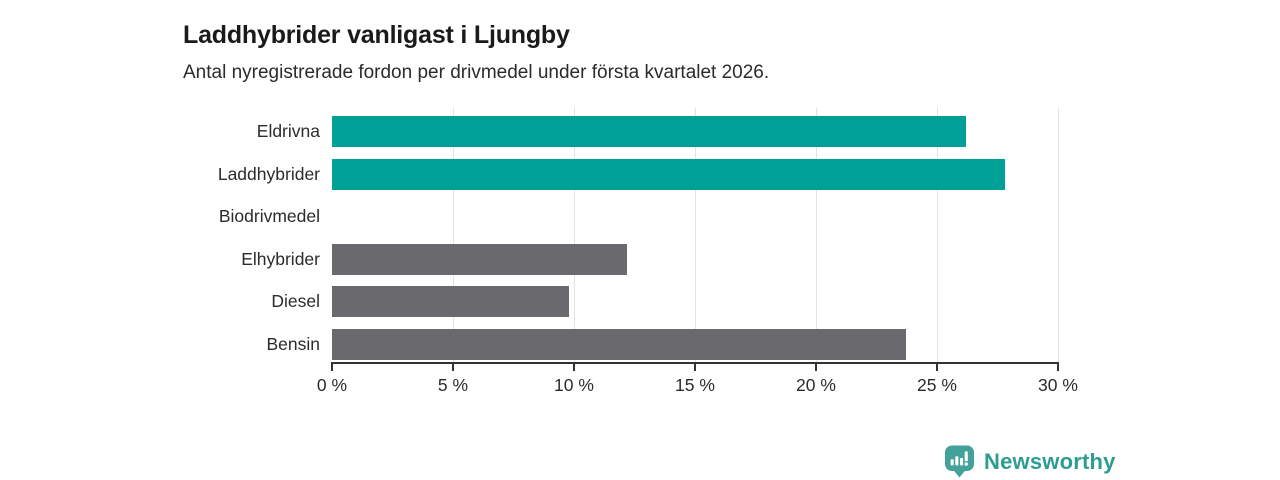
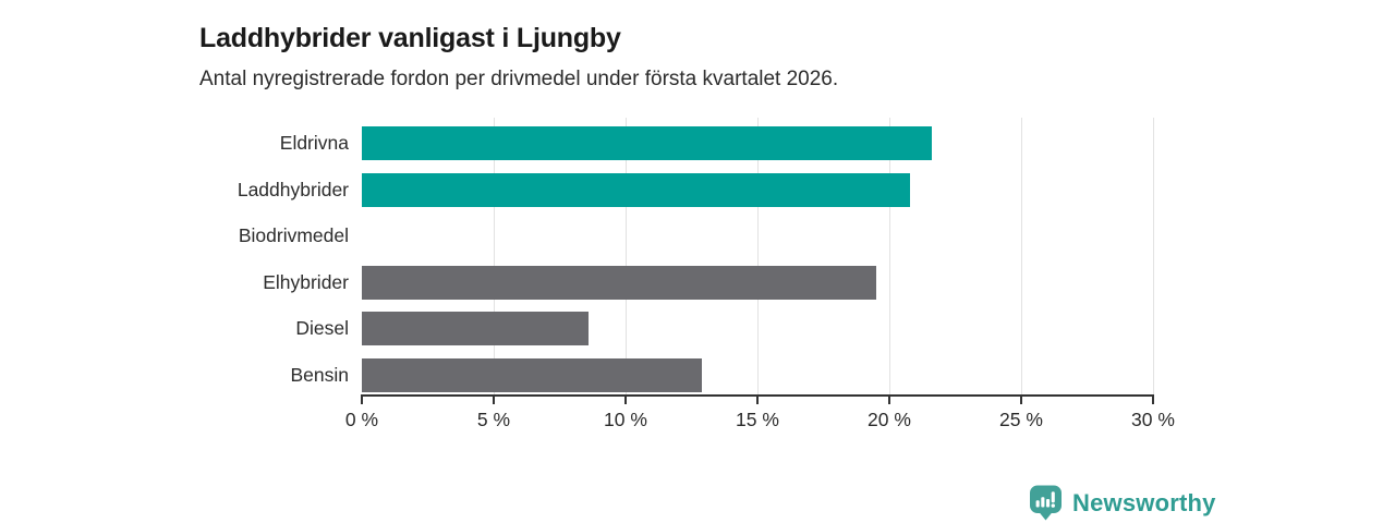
Eldrivna: 26.2% -> 21.6%
Laddhybrider: 27.8% -> 20.8%
Elhybrider: 12.2% -> 19.5%
Diesel: 9.8% -> 8.6%
Bensin: 23.7% -> 12.9%
